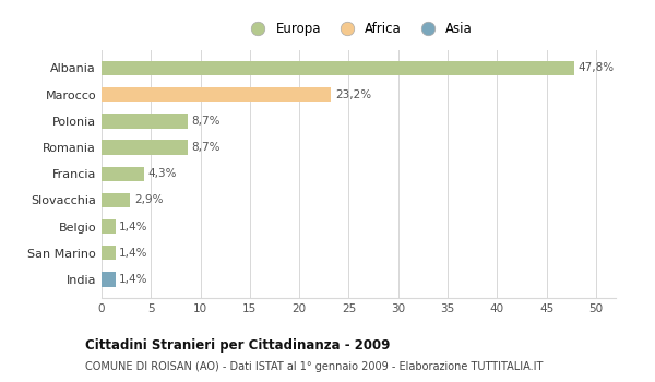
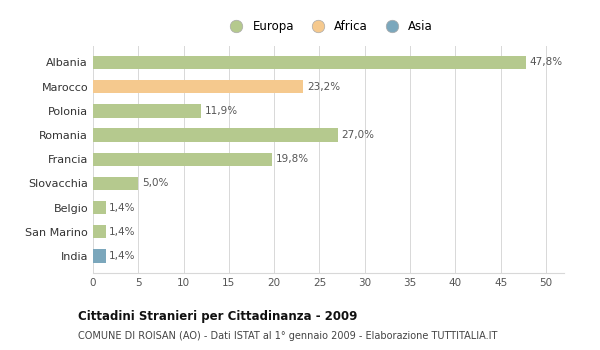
Polonia: 8,7% -> 11,9%
Romania: 8,7% -> 27,0%
Francia: 4,3% -> 19,8%
Slovacchia: 2,9% -> 5,0%
